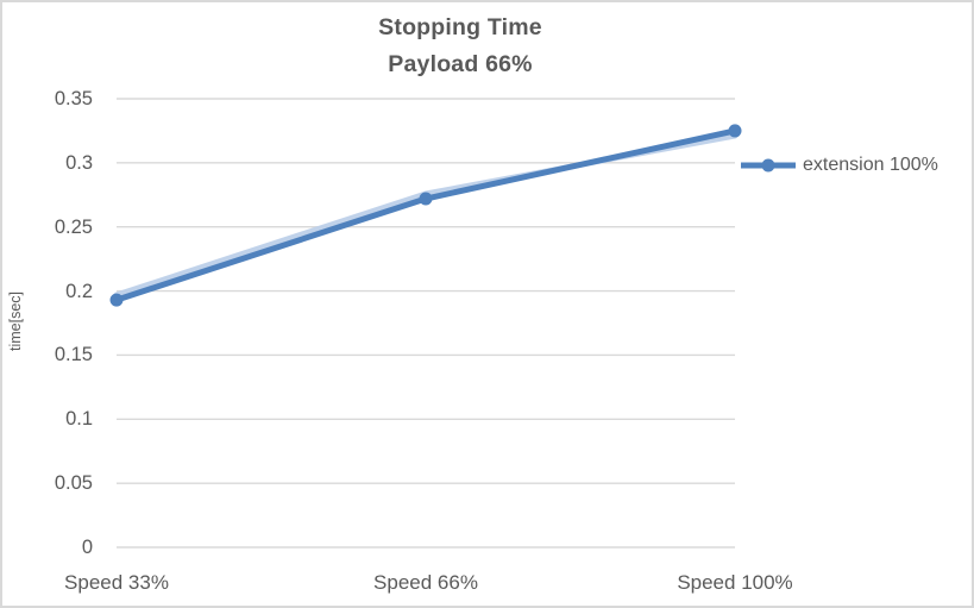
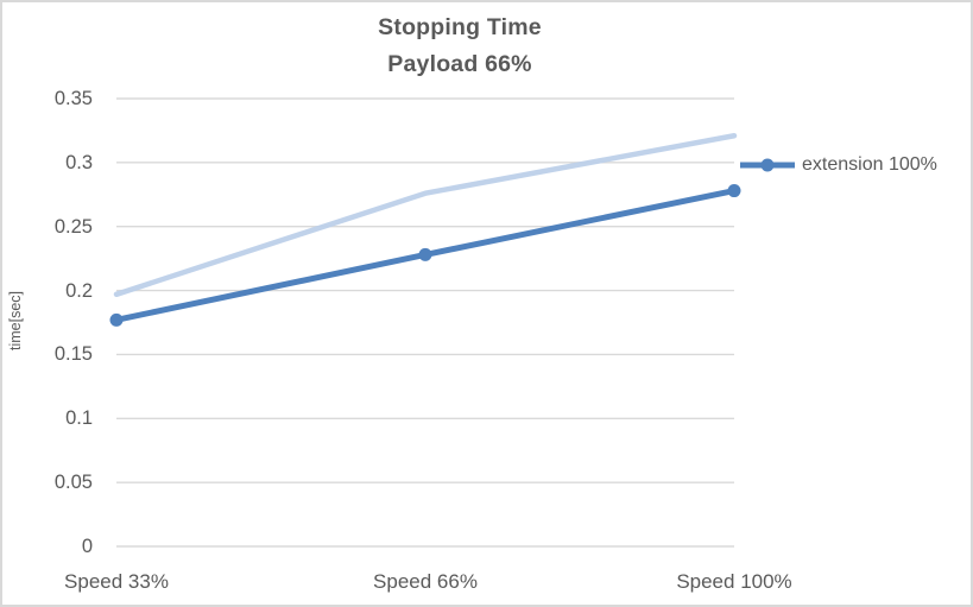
Speed 33%: 0.193 -> 0.177
Speed 66%: 0.272 -> 0.228
Speed 100%: 0.325 -> 0.278
